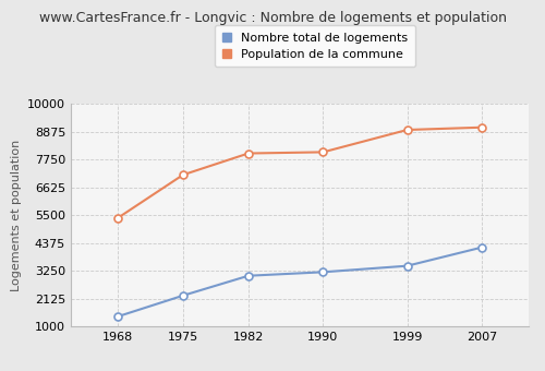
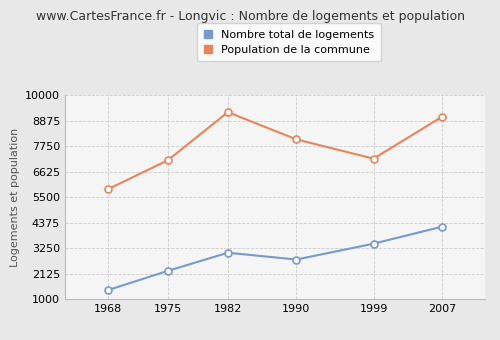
Population de la commune/1968: 5380 -> 5850
Population de la commune/1982: 8000 -> 9250
Nombre total de logements/1990: 3200 -> 2750
Population de la commune/1999: 8950 -> 7200
